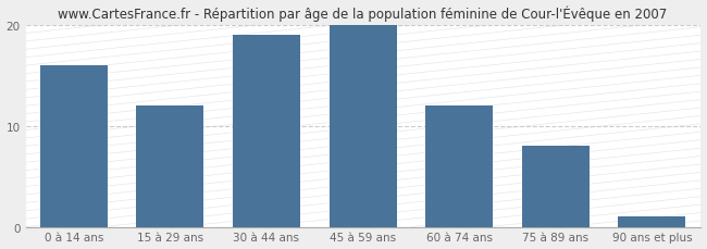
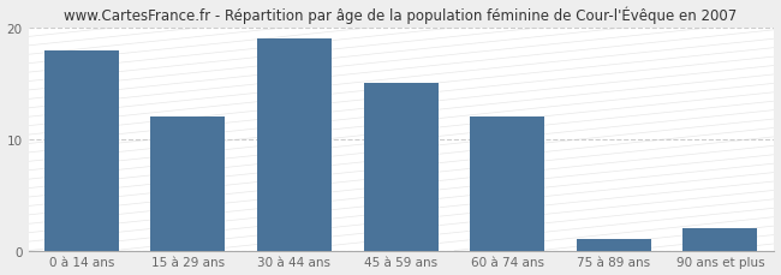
0 à 14 ans: 16 -> 18
45 à 59 ans: 20 -> 15
75 à 89 ans: 8 -> 1
90 ans et plus: 1 -> 2
